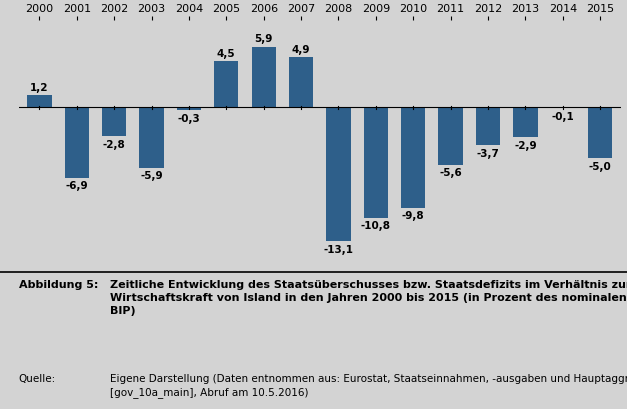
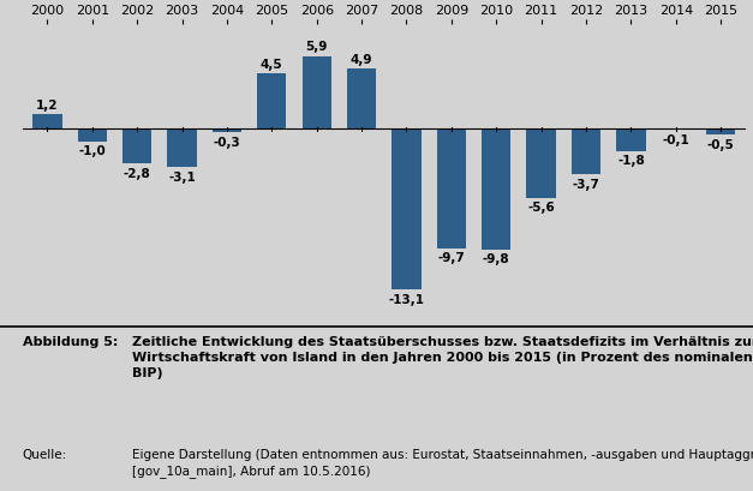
2001: -6,9 -> -1,0
2003: -5,9 -> -3,1
2009: -10,8 -> -9,7
2013: -2,9 -> -1,8
2015: -5,0 -> -0,5
